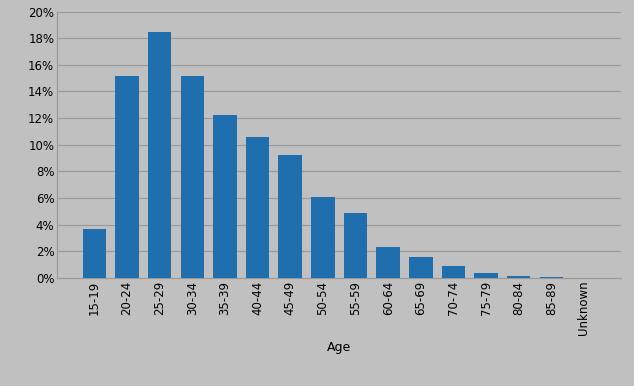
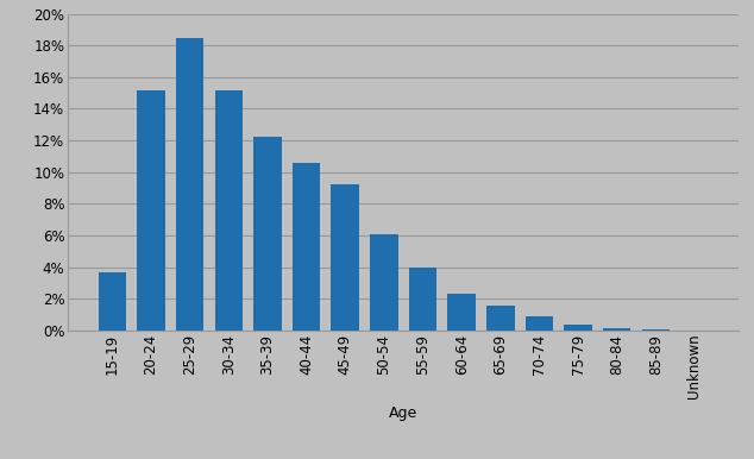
55-59: 4.9% -> 4.0%
